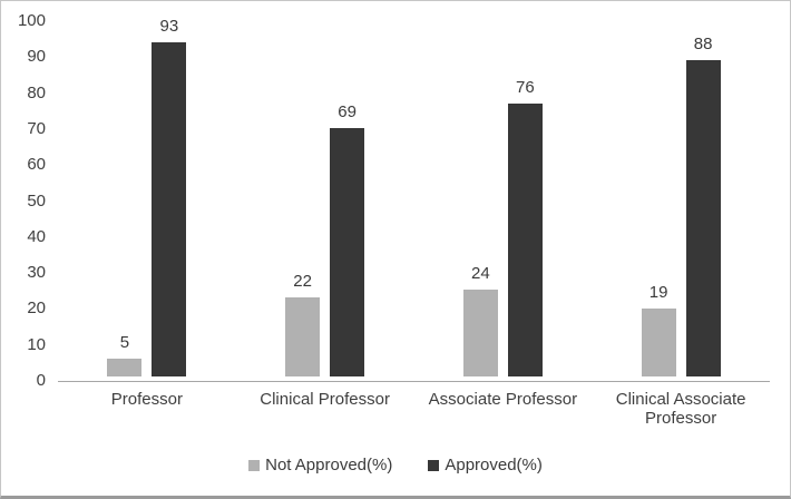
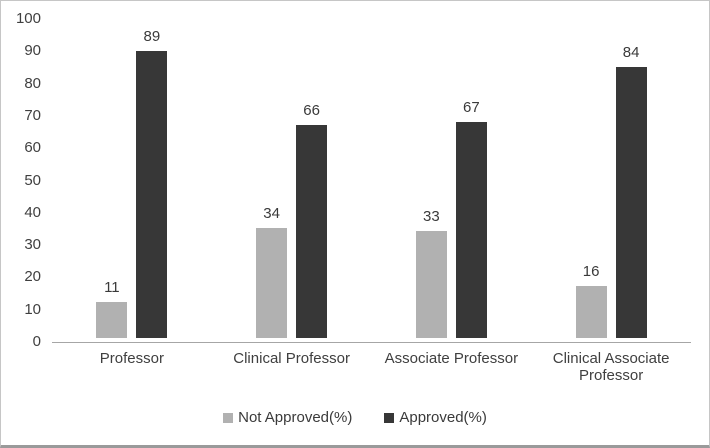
Not Approved(%)/Professor: 5 -> 11
Approved(%)/Professor: 93 -> 89
Not Approved(%)/Clinical Professor: 22 -> 34
Approved(%)/Clinical Professor: 69 -> 66
Not Approved(%)/Associate Professor: 24 -> 33
Approved(%)/Associate Professor: 76 -> 67
Not Approved(%)/Clinical Associate Professor: 19 -> 16
Approved(%)/Clinical Associate Professor: 88 -> 84
